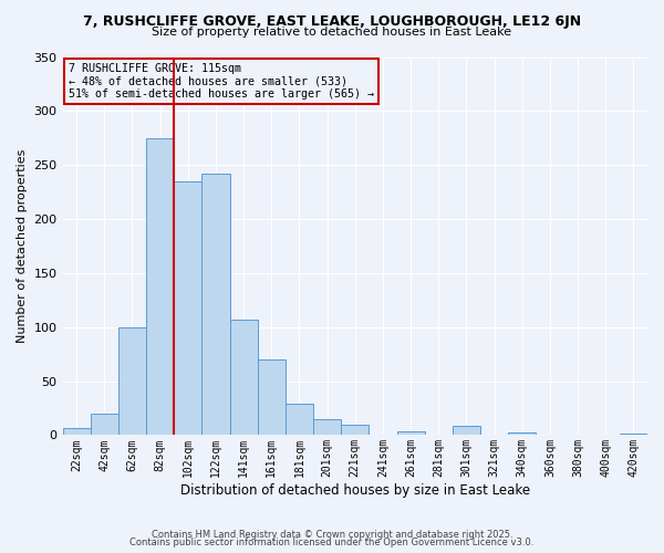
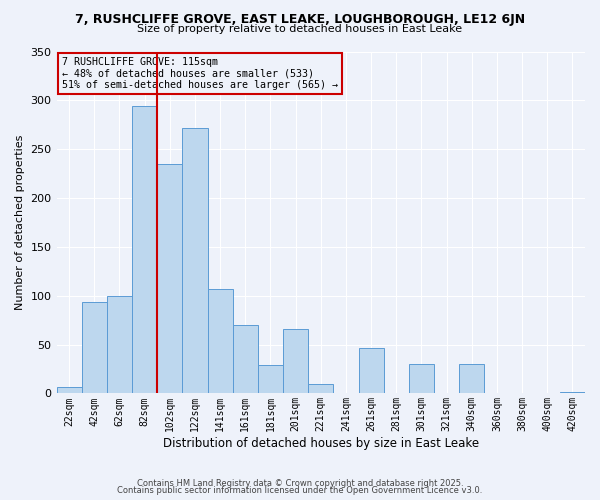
42sqm: 20 -> 94
82sqm: 275 -> 294
122sqm: 242 -> 272
201sqm: 15 -> 66
261sqm: 3 -> 46
301sqm: 9 -> 30
340sqm: 2 -> 30
